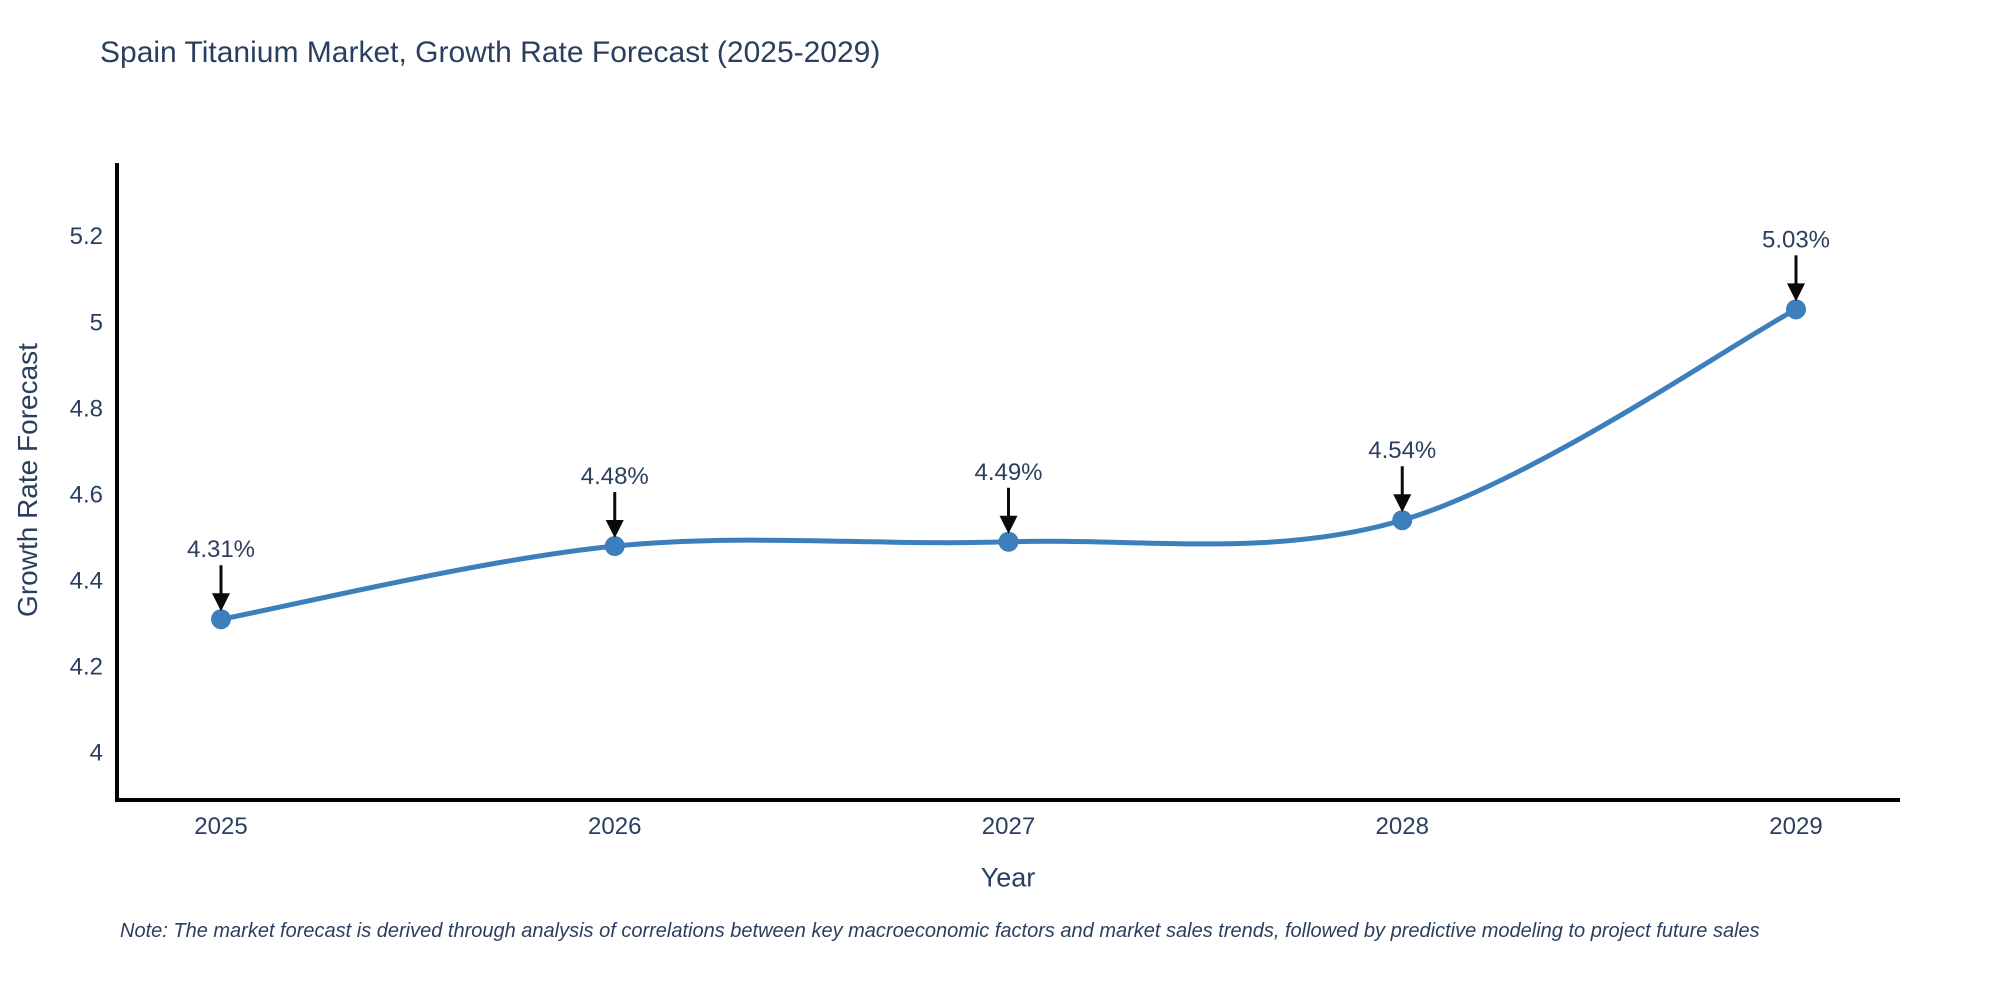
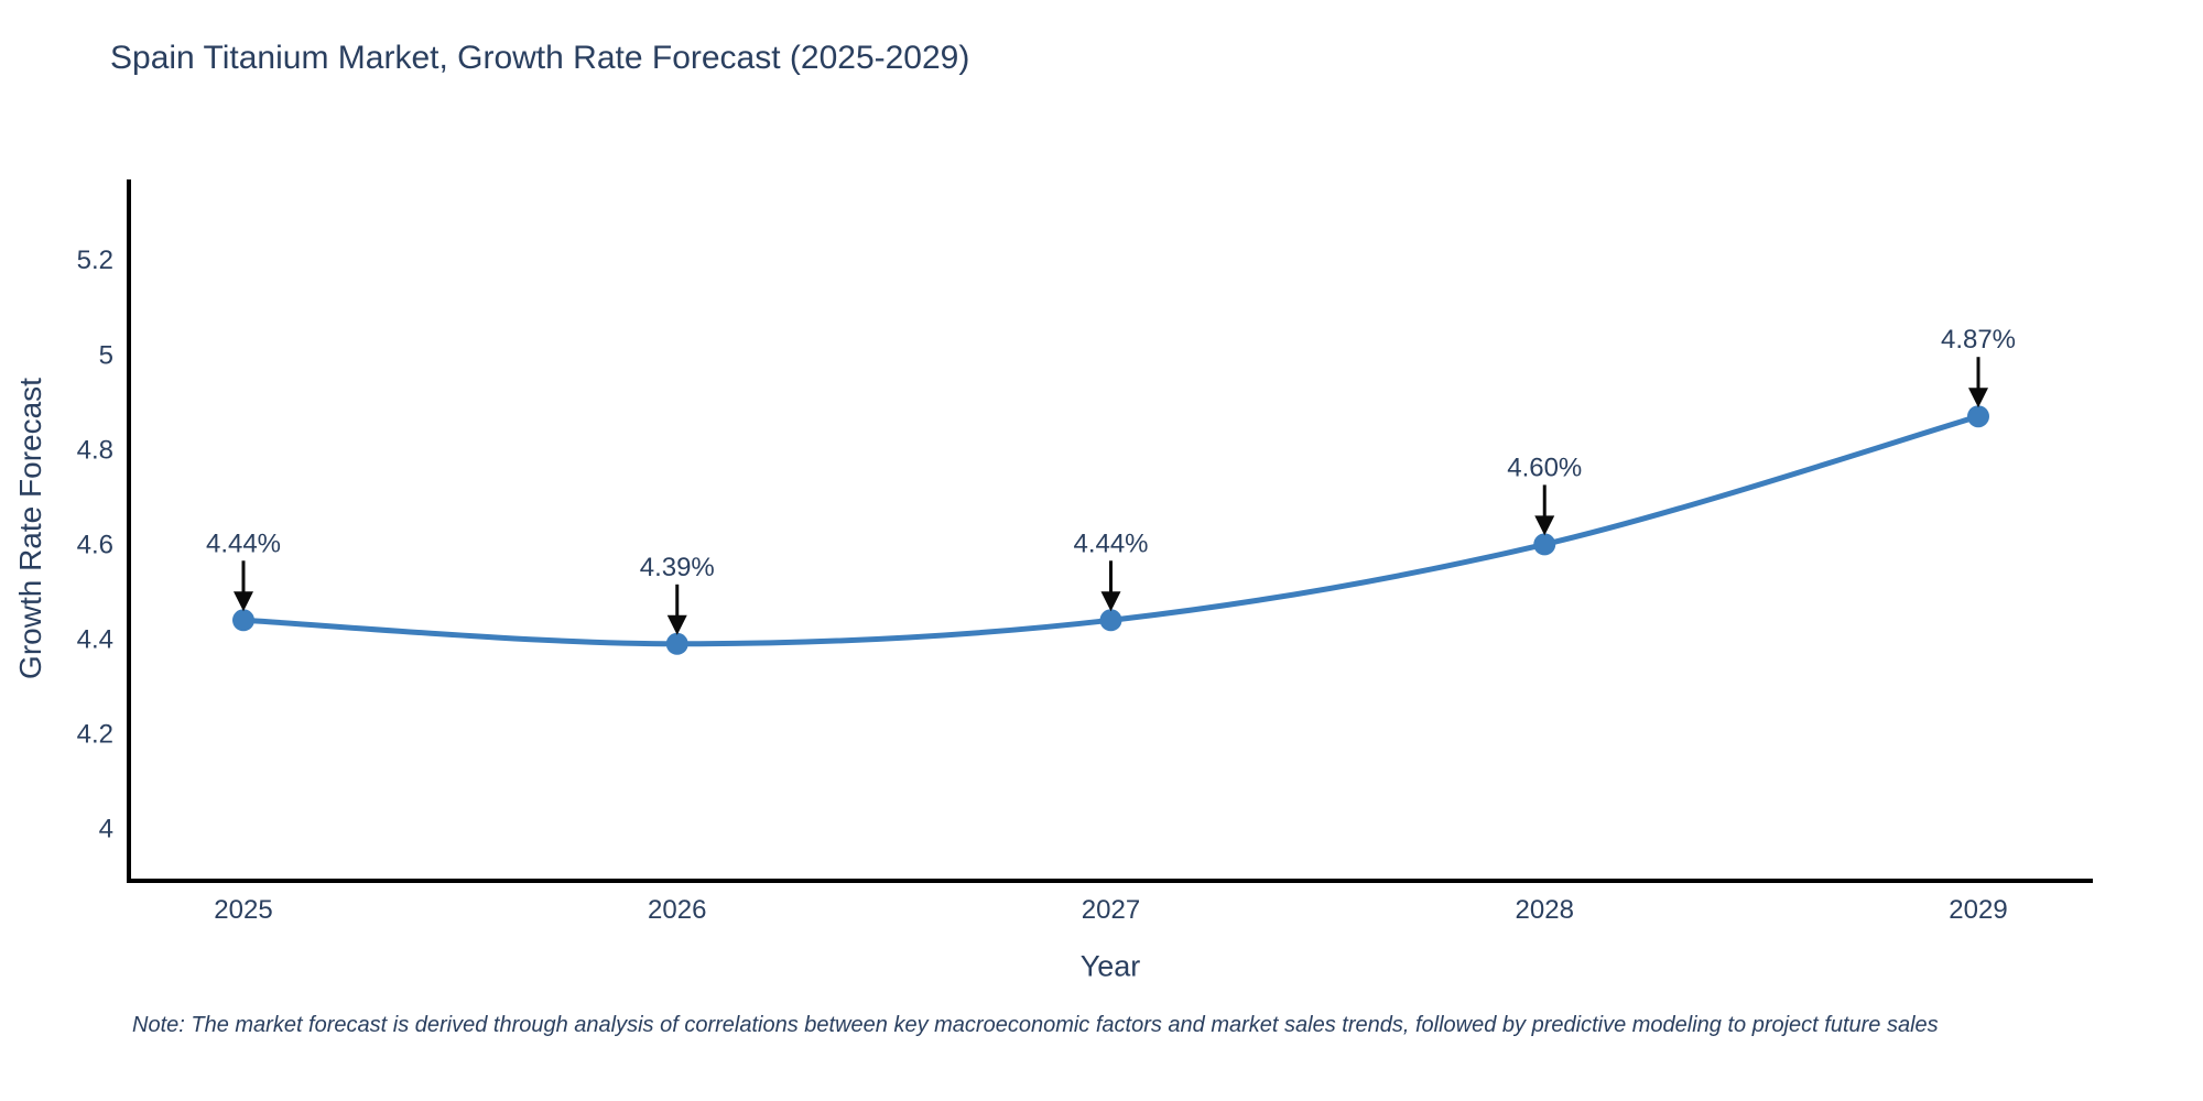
2025: 4.31% -> 4.44%
2026: 4.48% -> 4.39%
2027: 4.49% -> 4.44%
2028: 4.54% -> 4.60%
2029: 5.03% -> 4.87%
